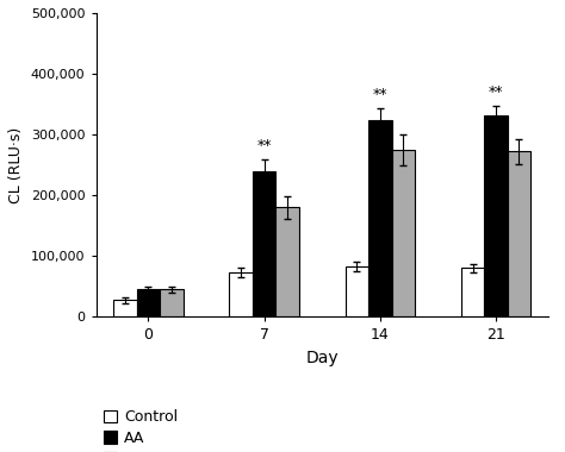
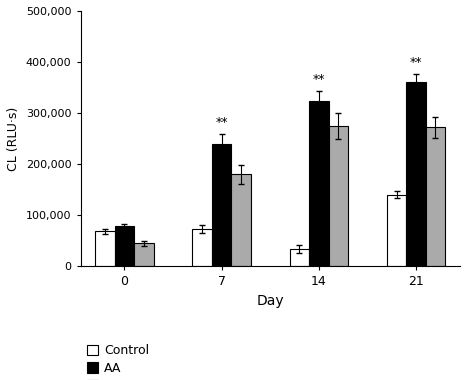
Control/0: 27,000 -> 68,000
AA/0: 45,000 -> 78,000
Control/14: 83,000 -> 34,000
Control/21: 80,000 -> 140,000
AA/21: 332,000 -> 362,000
